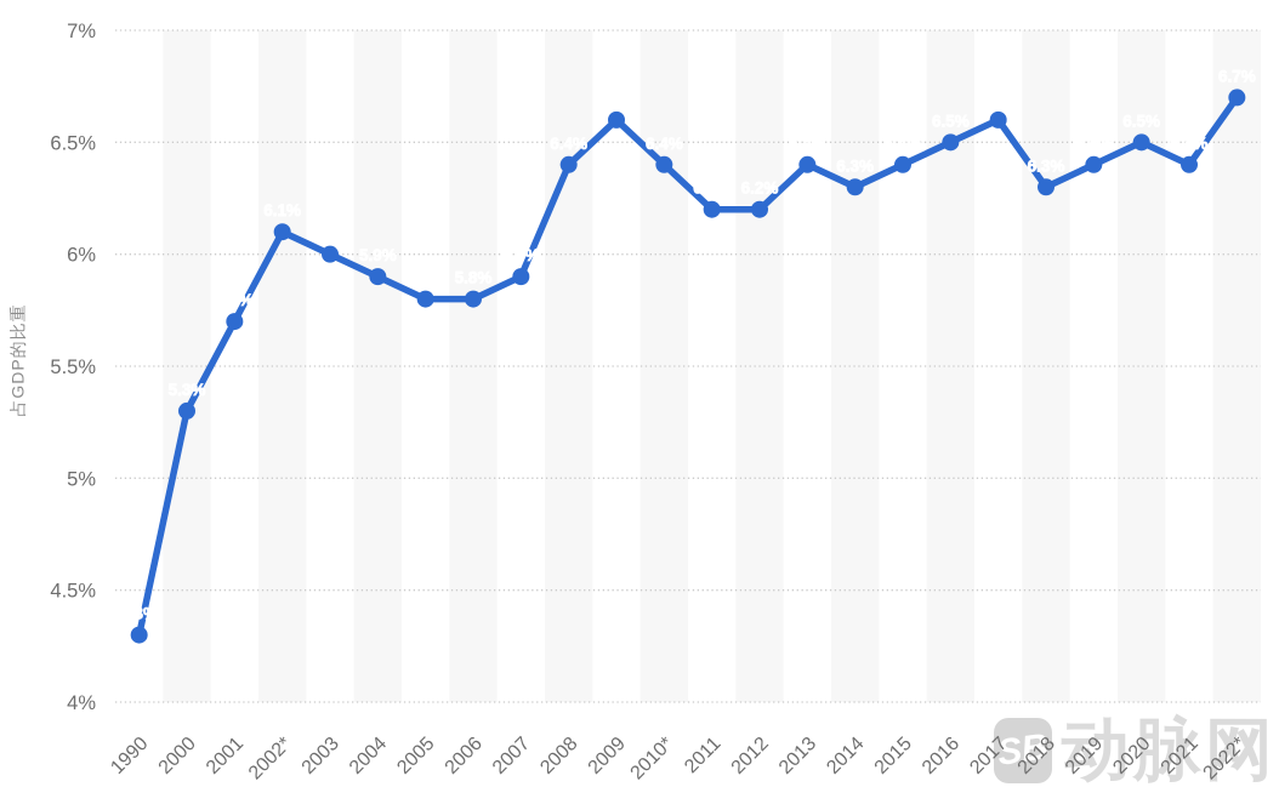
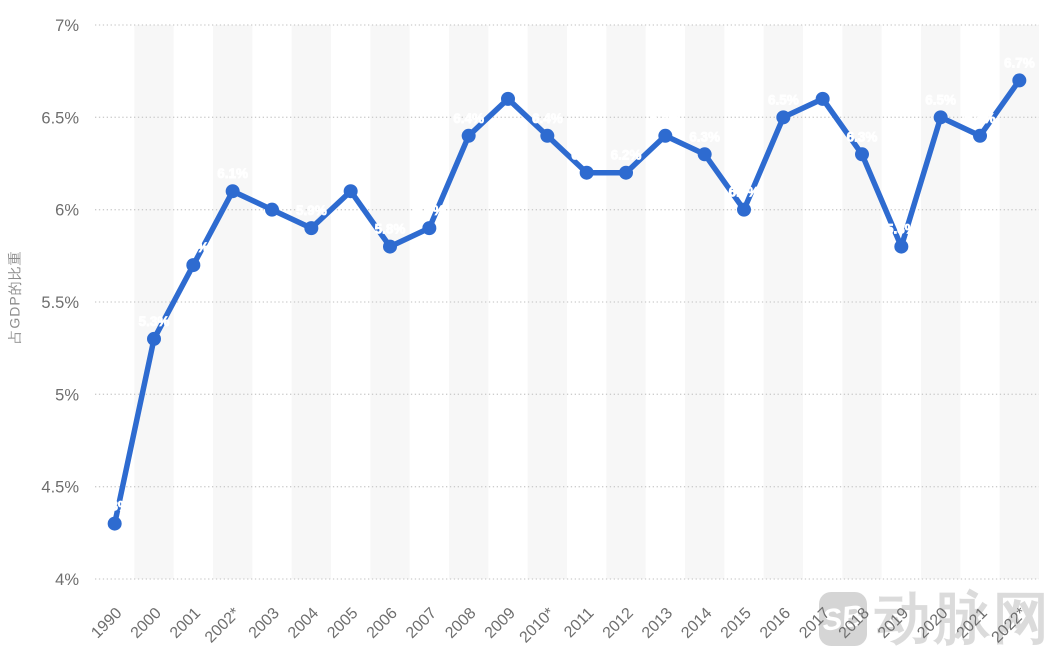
2005: 5.8% -> 6.1%
2015: 6.4% -> 6.0%
2019: 6.4% -> 5.8%
